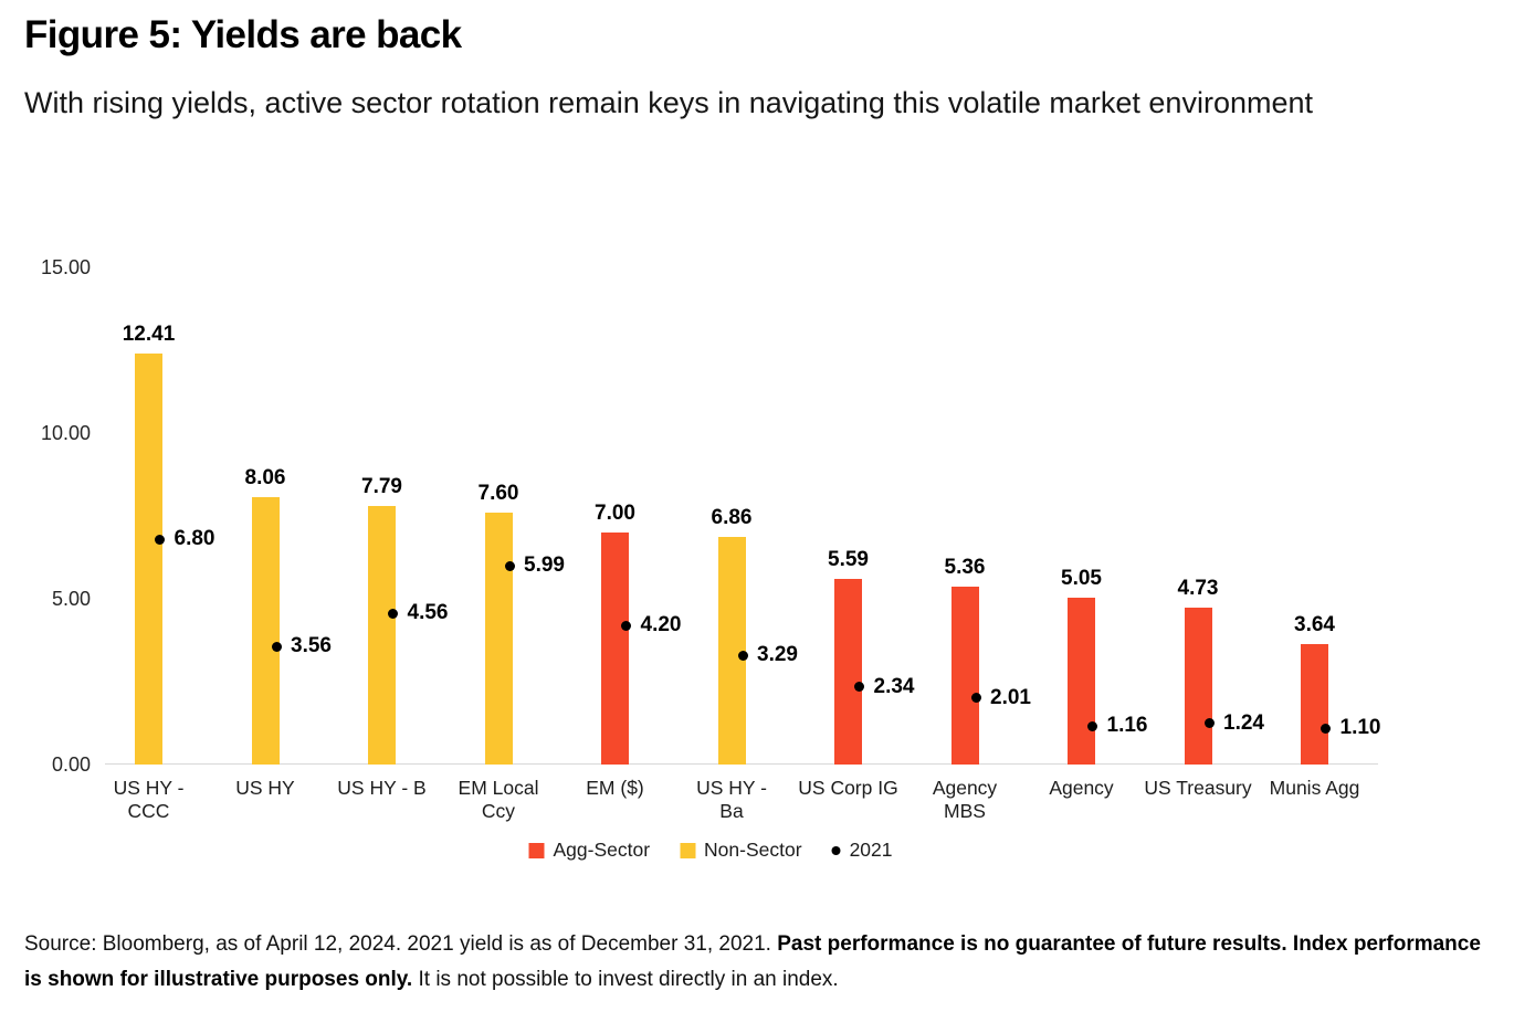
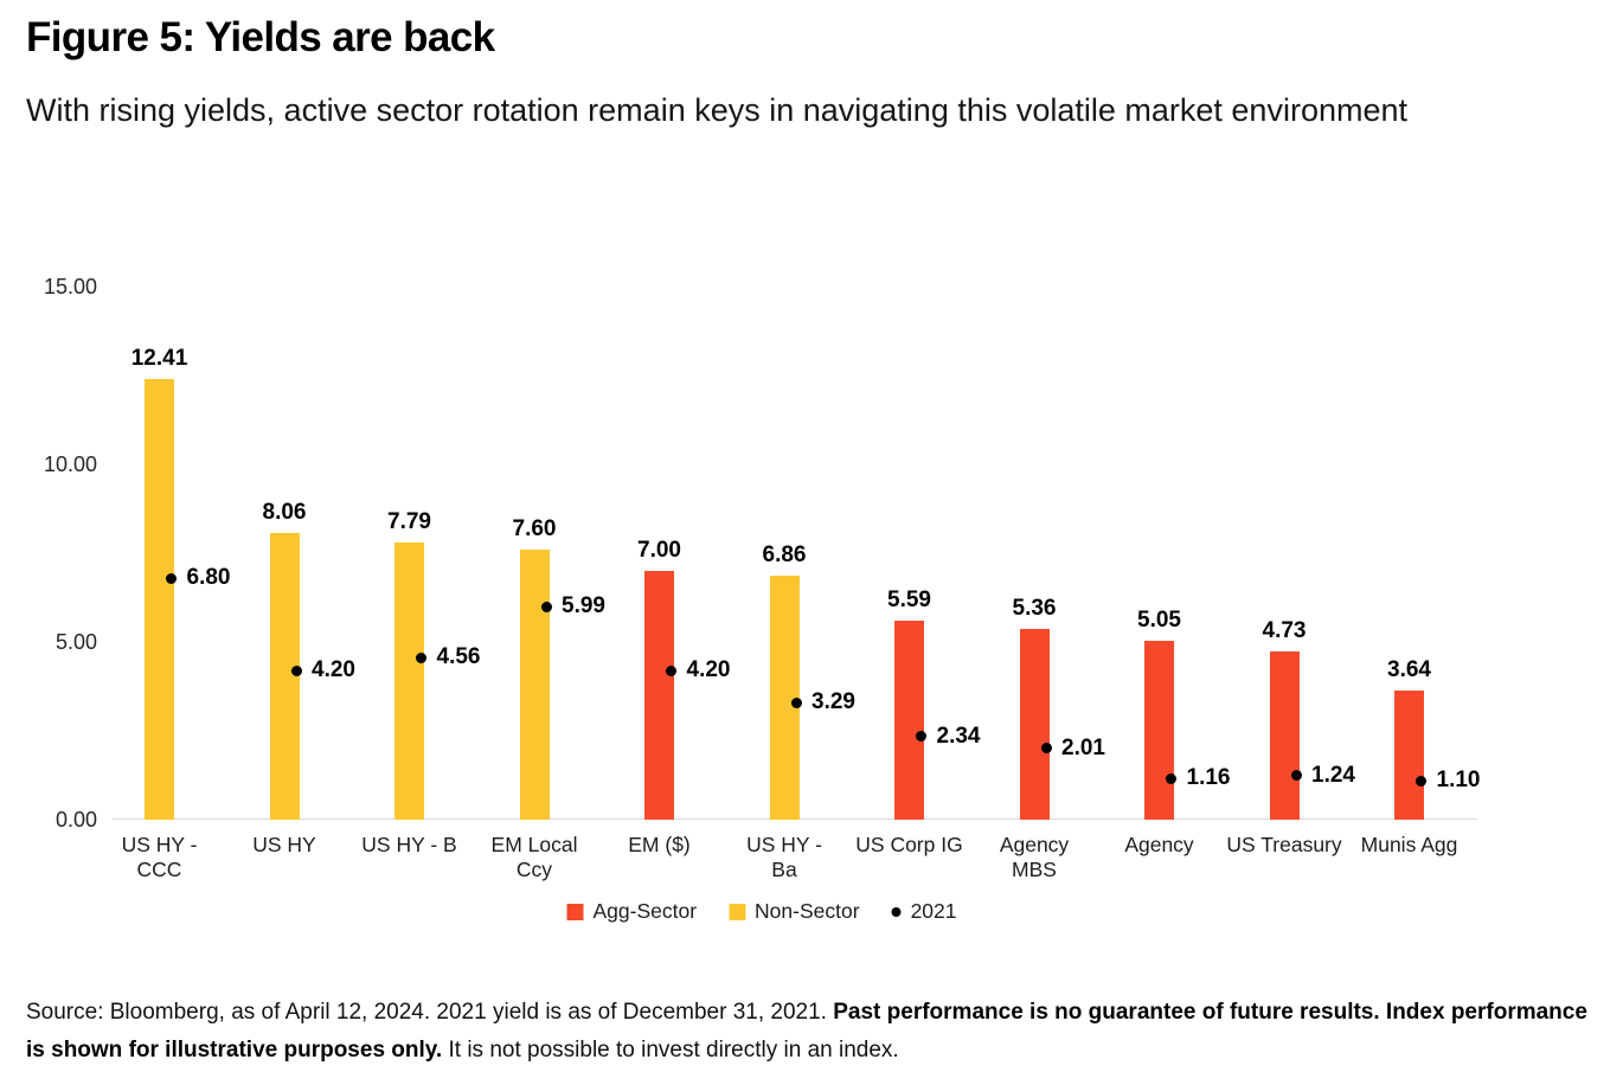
2021/US HY: 3.56 -> 4.20
